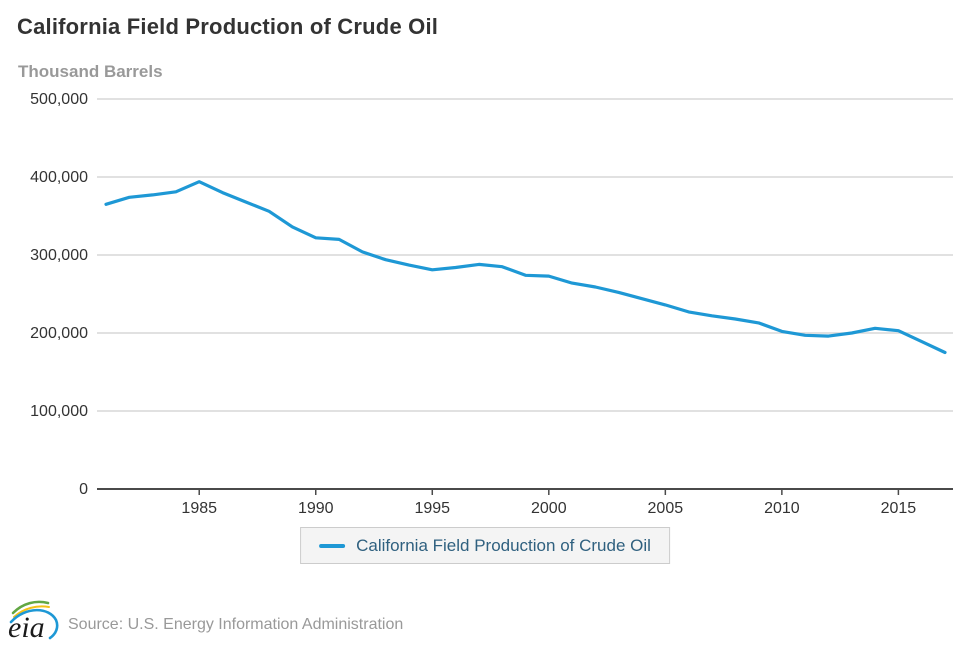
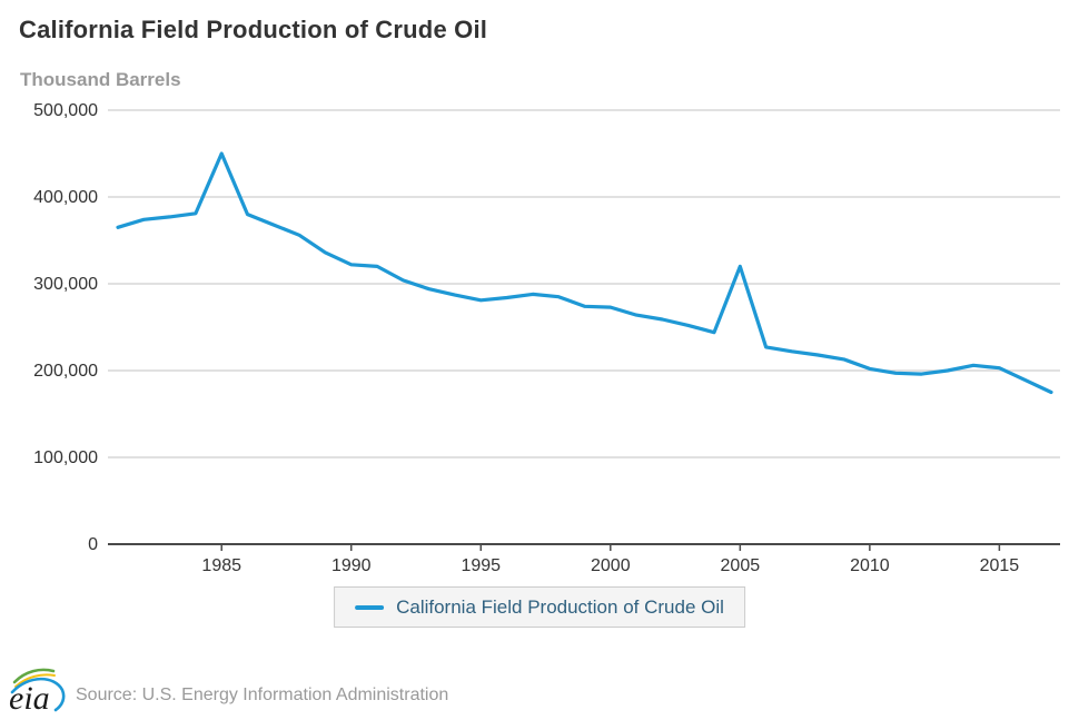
1985: 390000 -> 450000
2005: 240000 -> 320000
